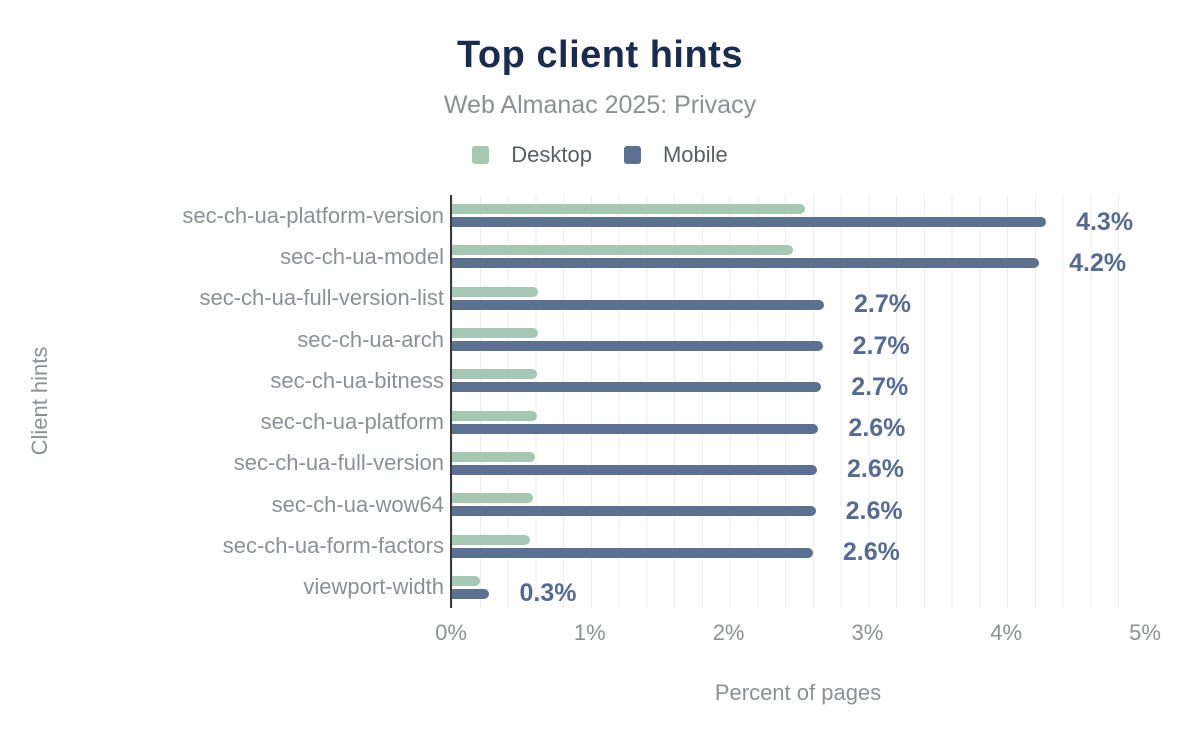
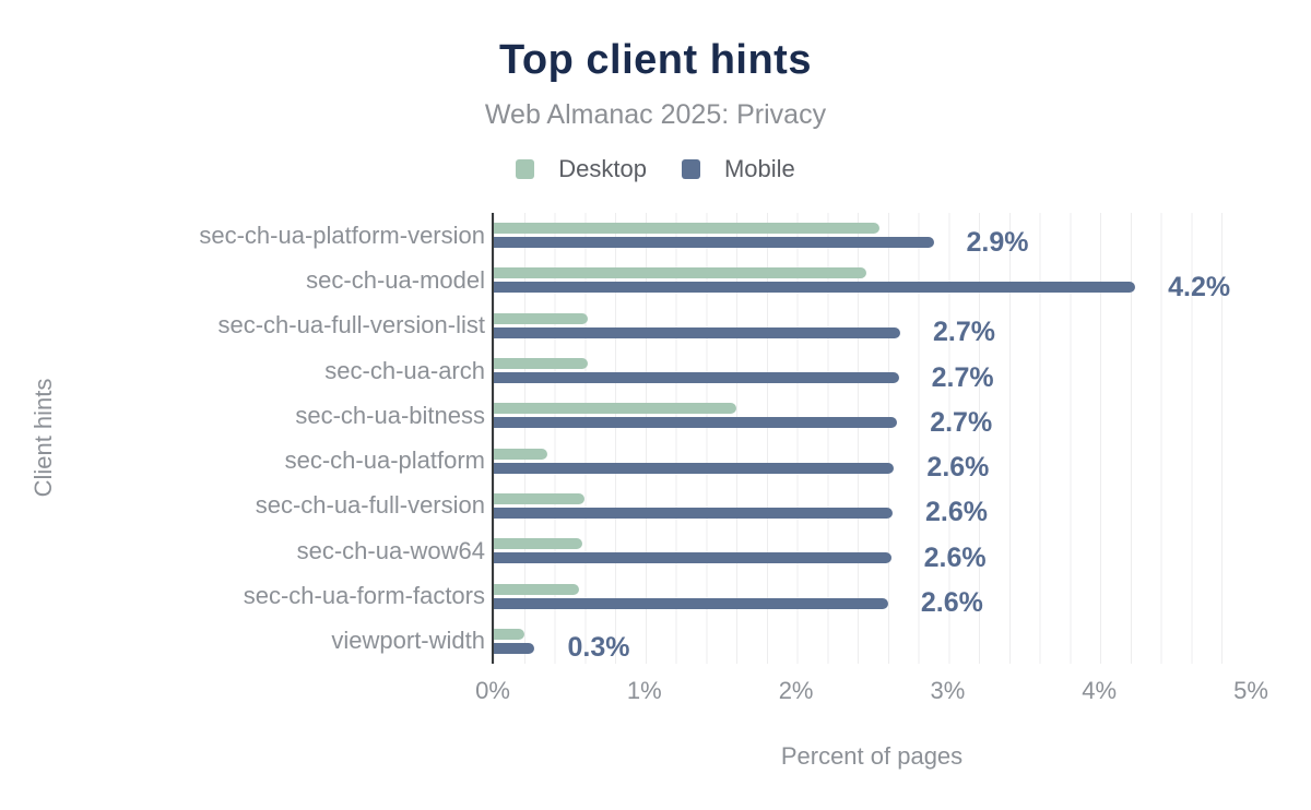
Mobile/sec-ch-ua-platform-version: 4.3% -> 2.9%
Desktop/sec-ch-ua-bitness: 0.61% -> 1.60%
Desktop/sec-ch-ua-platform: 0.61% -> 0.35%
